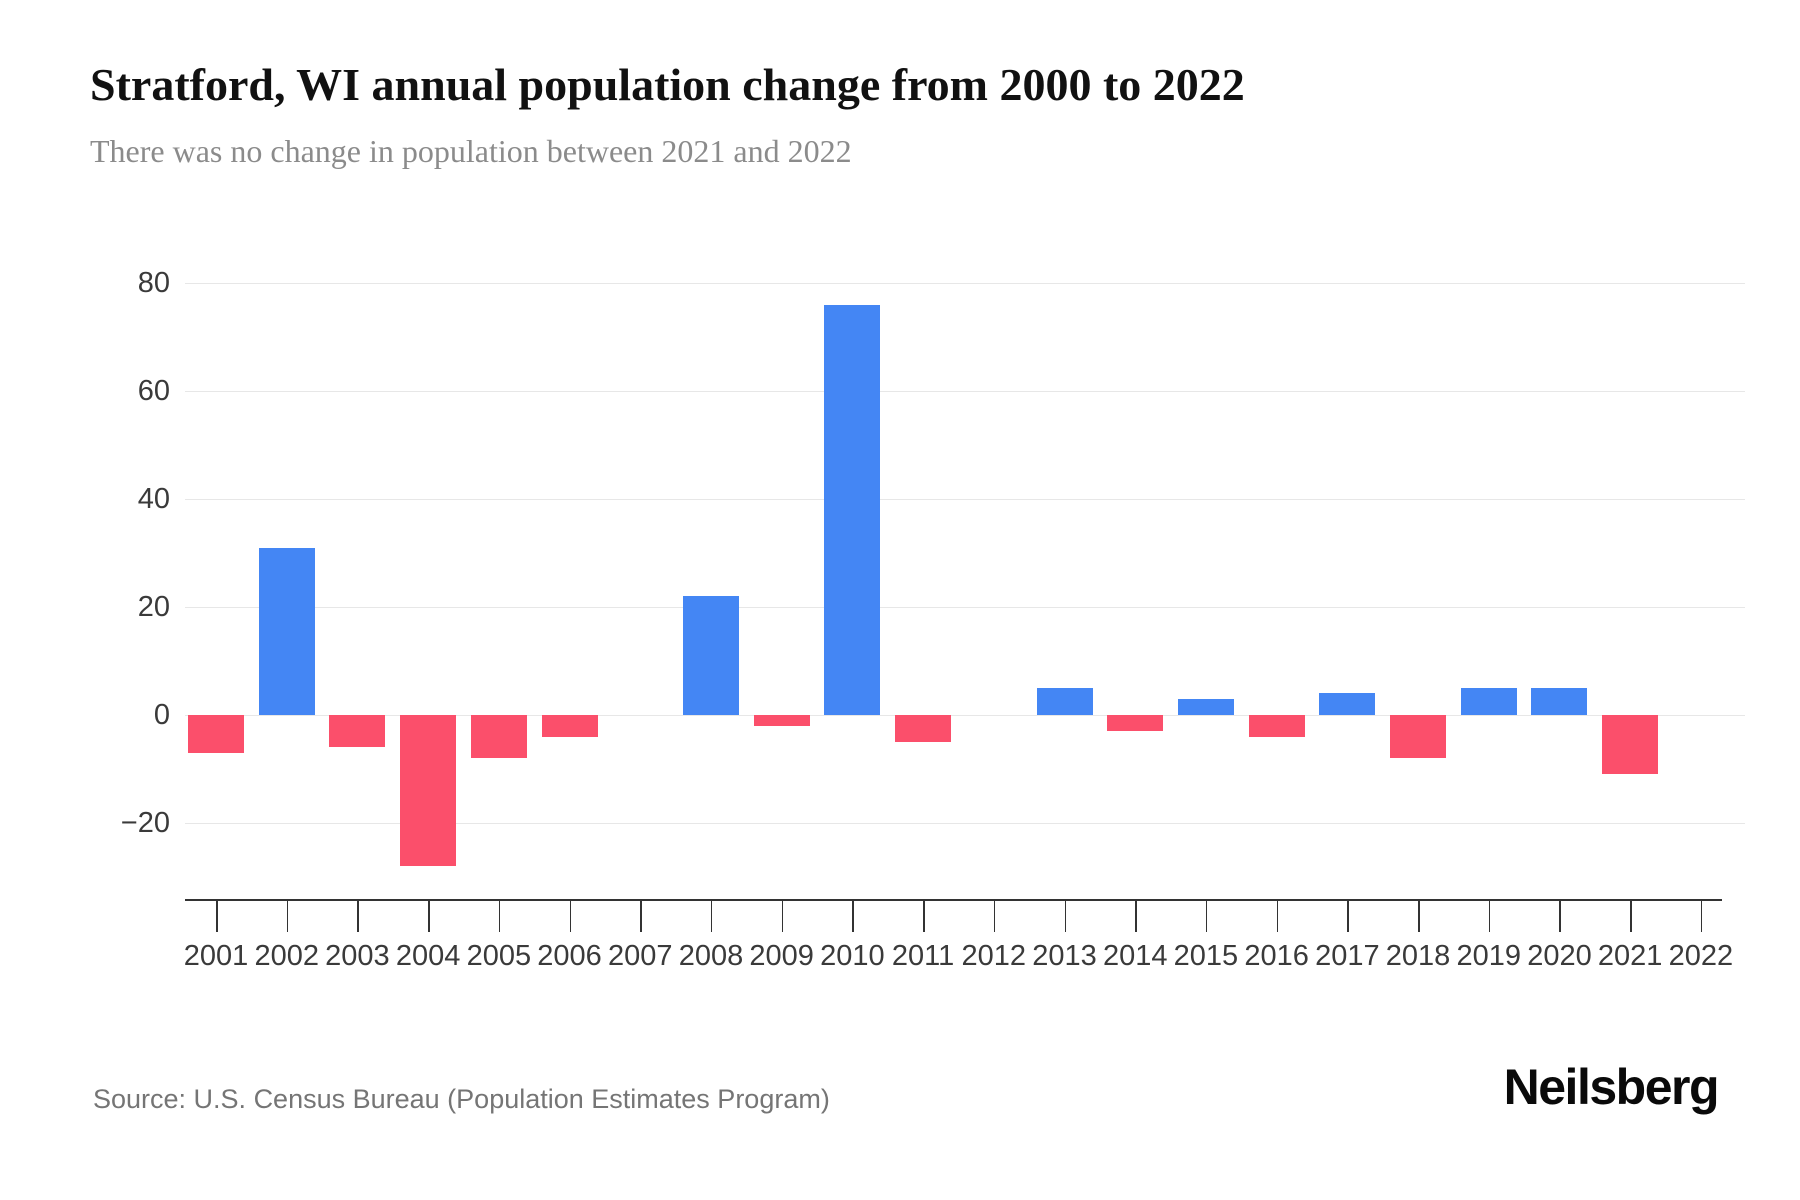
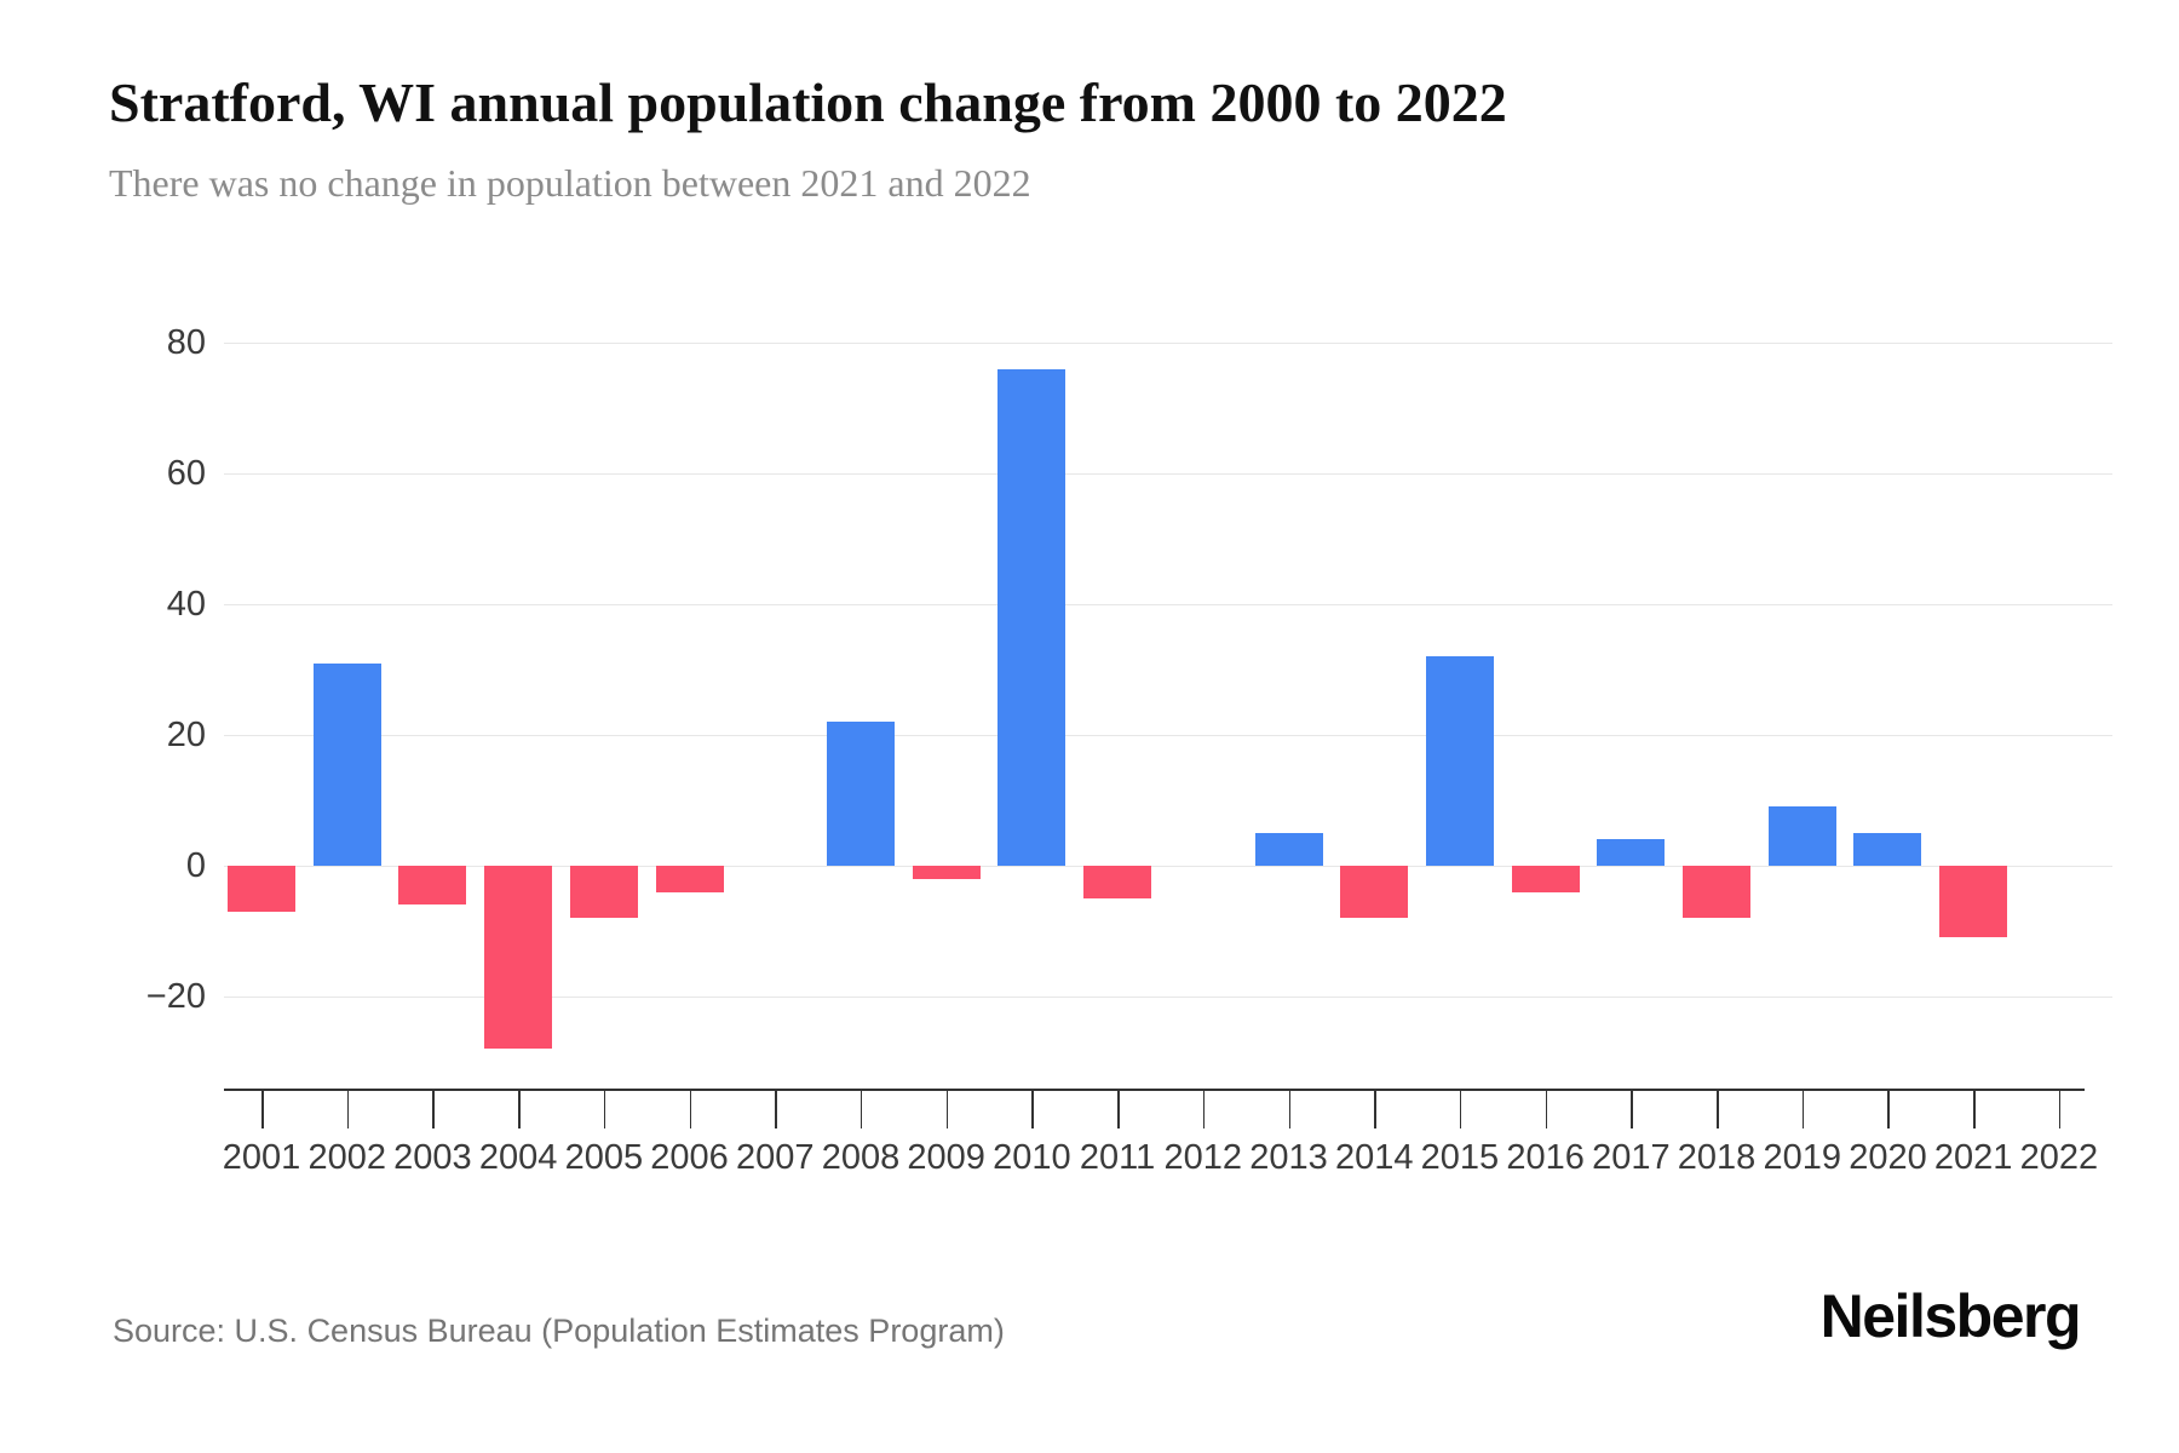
2014: -3 -> -8
2015: 3 -> 32
2019: 5 -> 9
